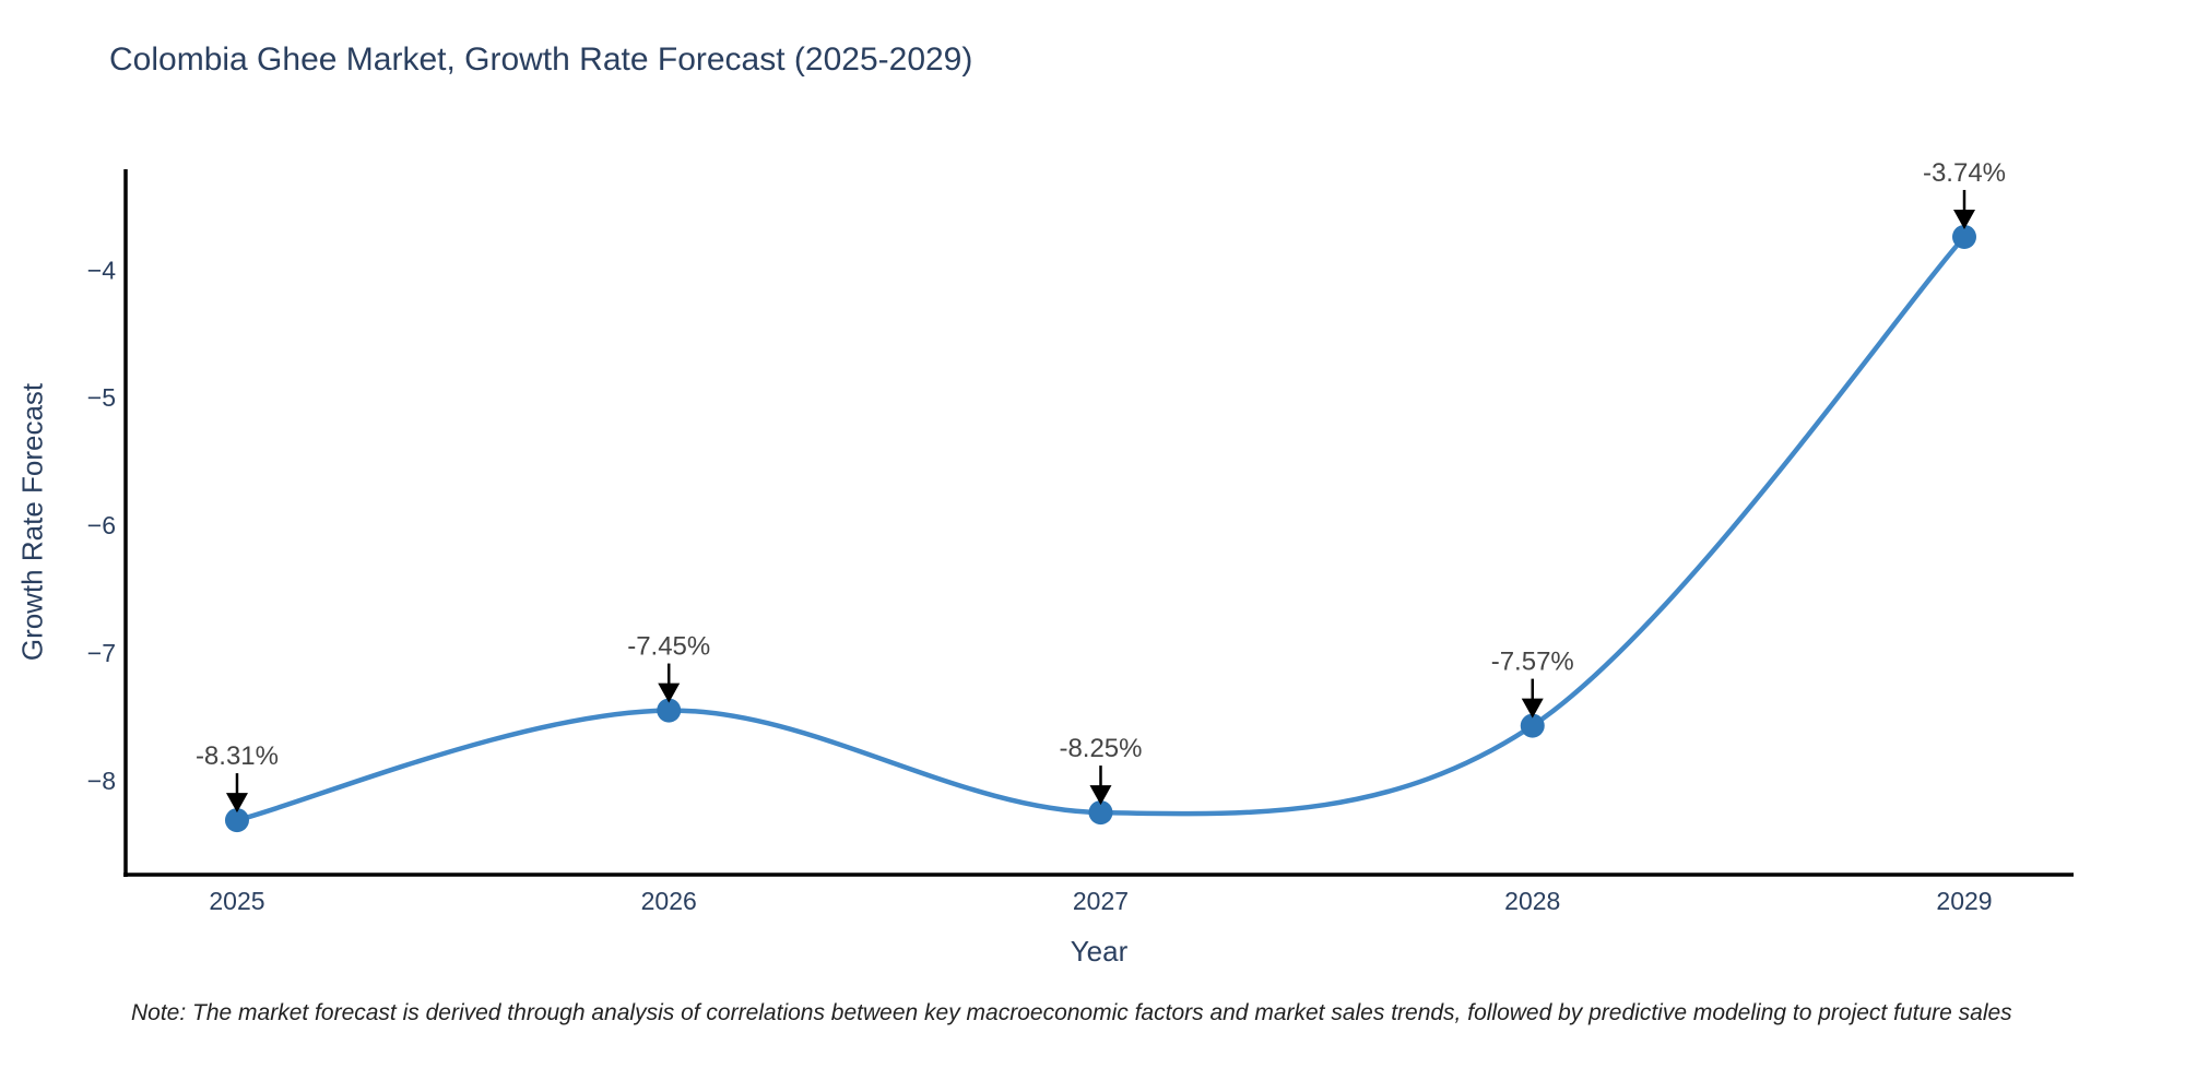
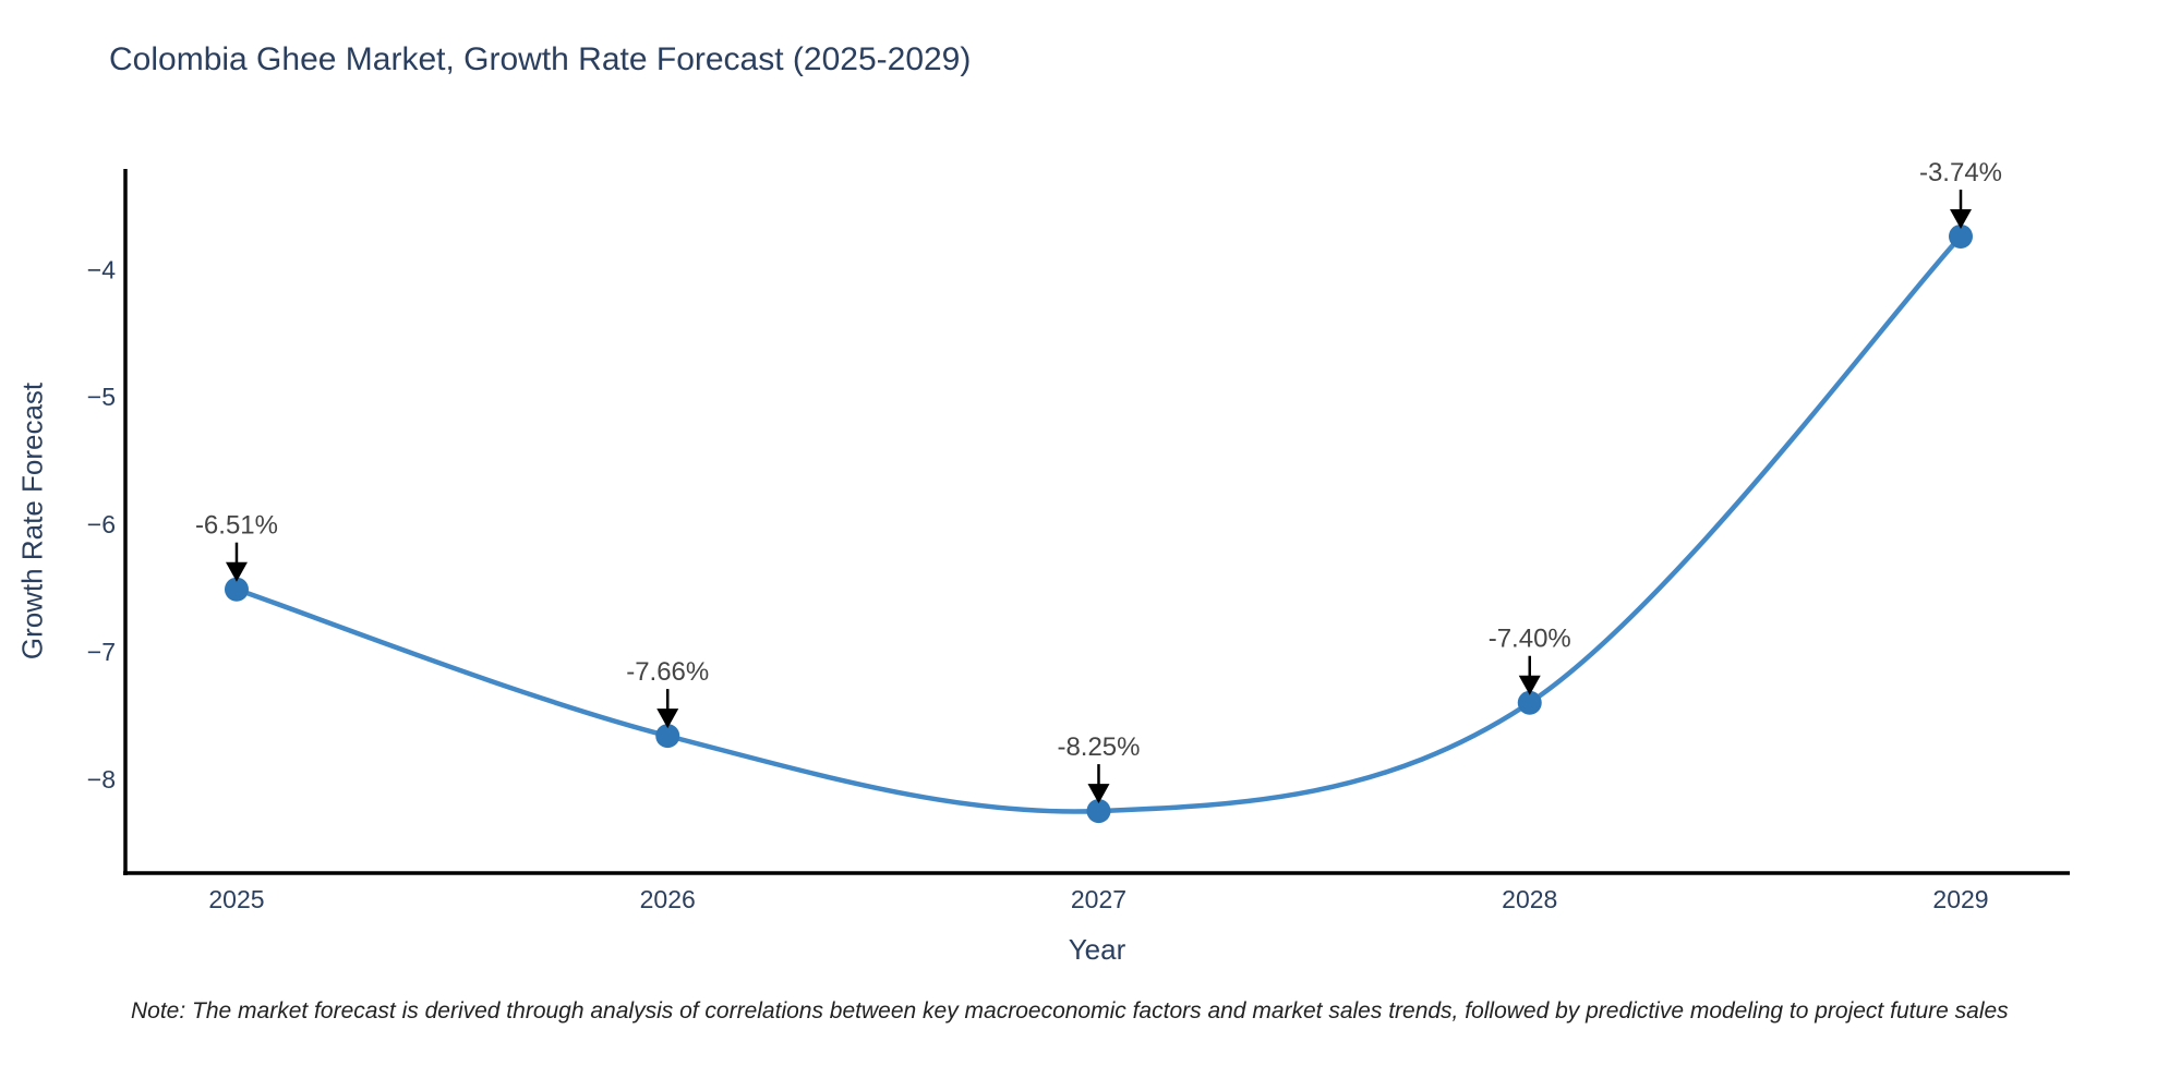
2025: -8.31% -> -6.51%
2026: -7.45% -> -7.66%
2028: -7.57% -> -7.40%
